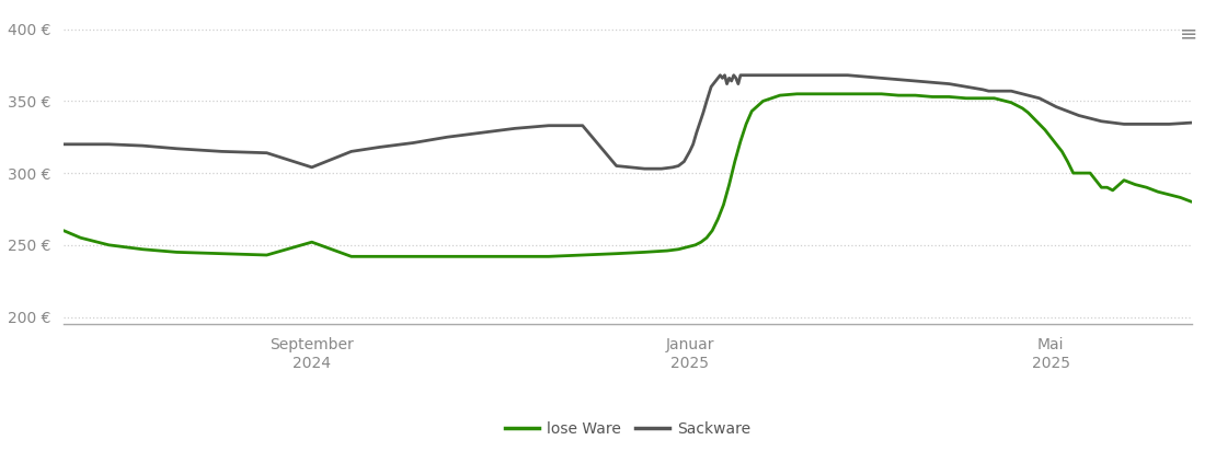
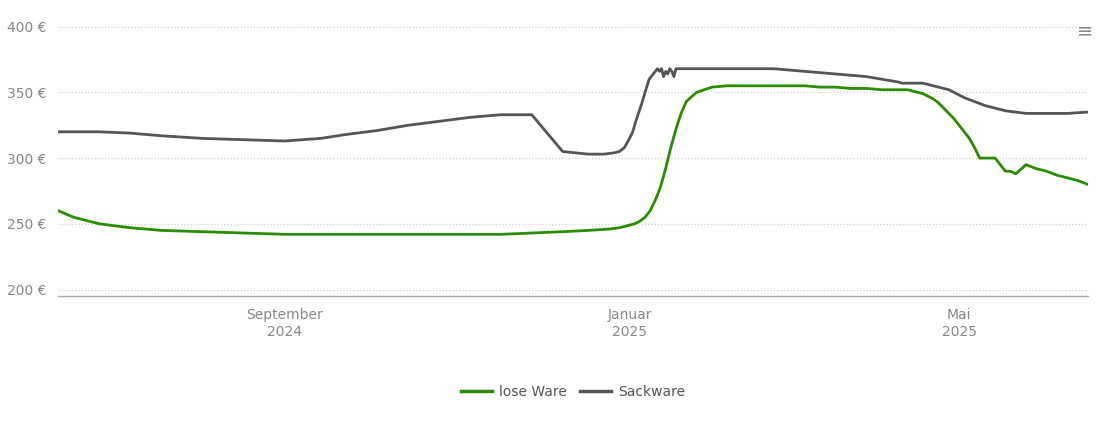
lose Ware/September 2024: 252 € -> 242 €
Sackware/September 2024: 304 € -> 313 €
